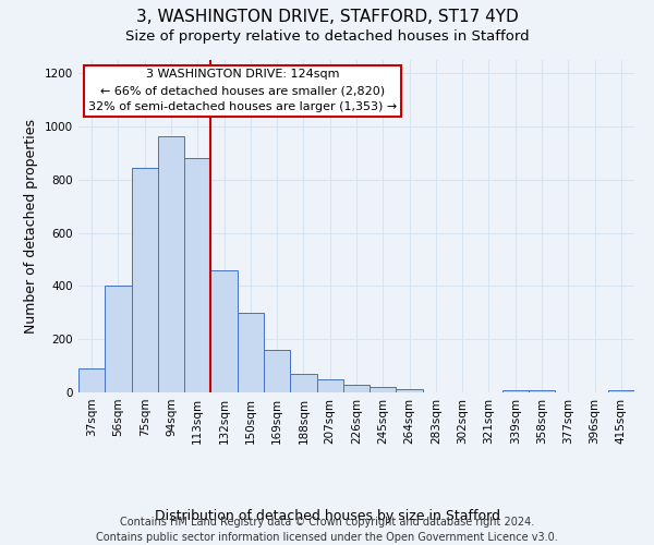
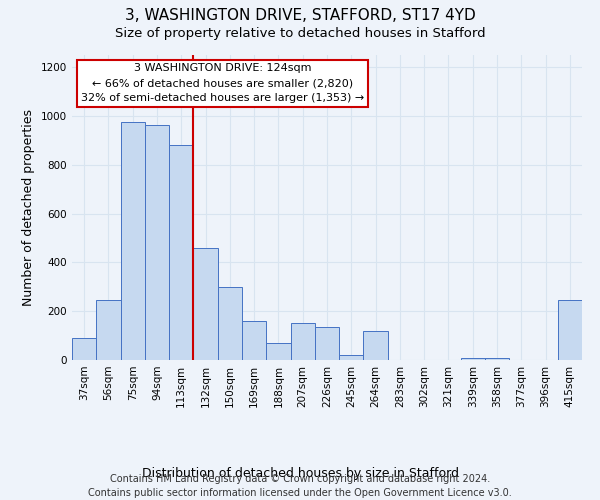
56sqm: 400 -> 245
75sqm: 845 -> 975
207sqm: 50 -> 150
226sqm: 30 -> 135
264sqm: 12 -> 120
415sqm: 10 -> 245
